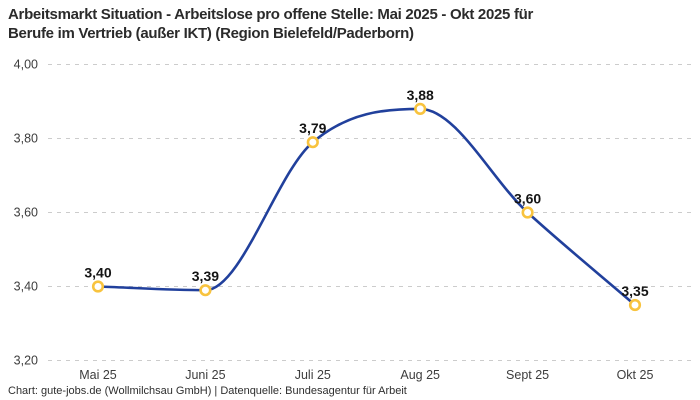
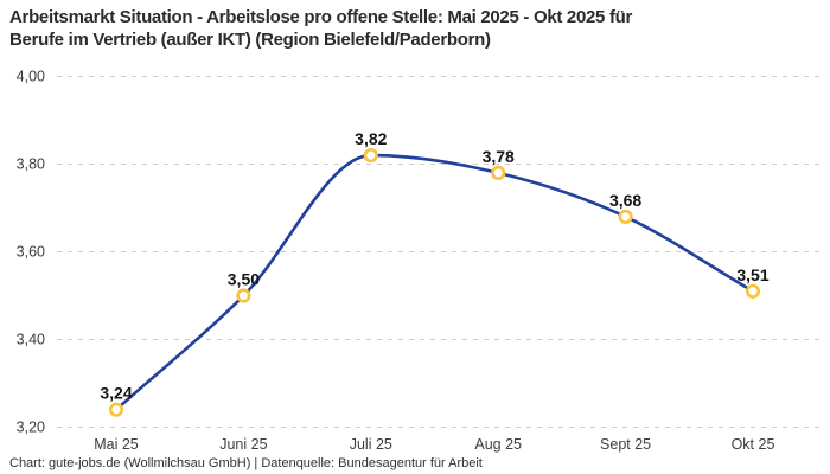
Mai 25: 3,40 -> 3,24
Juni 25: 3,39 -> 3,50
Juli 25: 3,79 -> 3,82
Aug 25: 3,88 -> 3,78
Sept 25: 3,60 -> 3,68
Okt 25: 3,35 -> 3,51
